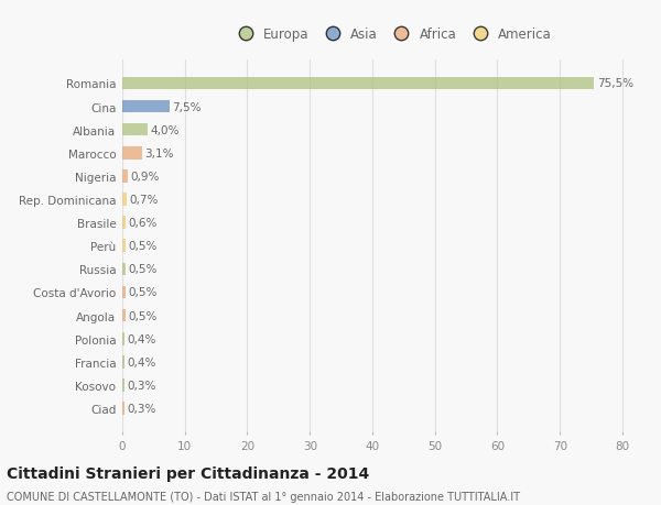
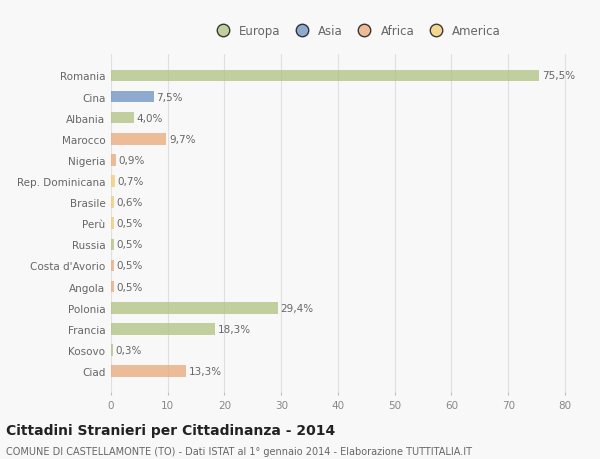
Marocco: 3,1% -> 9,7%
Polonia: 0,4% -> 29,4%
Francia: 0,4% -> 18,3%
Ciad: 0,3% -> 13,3%
